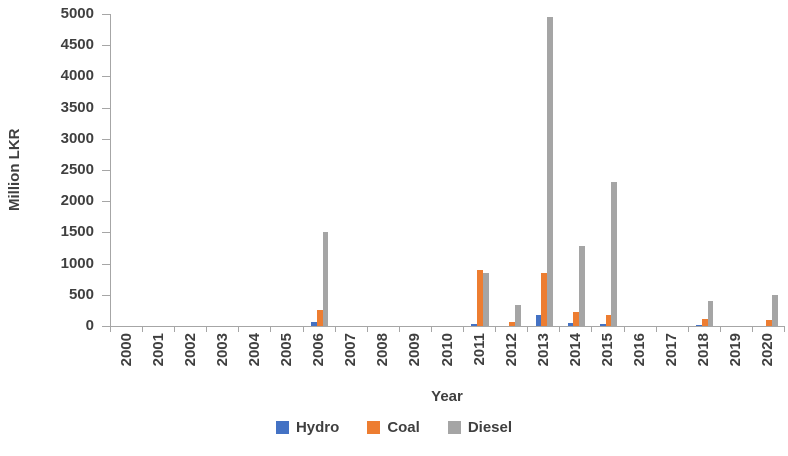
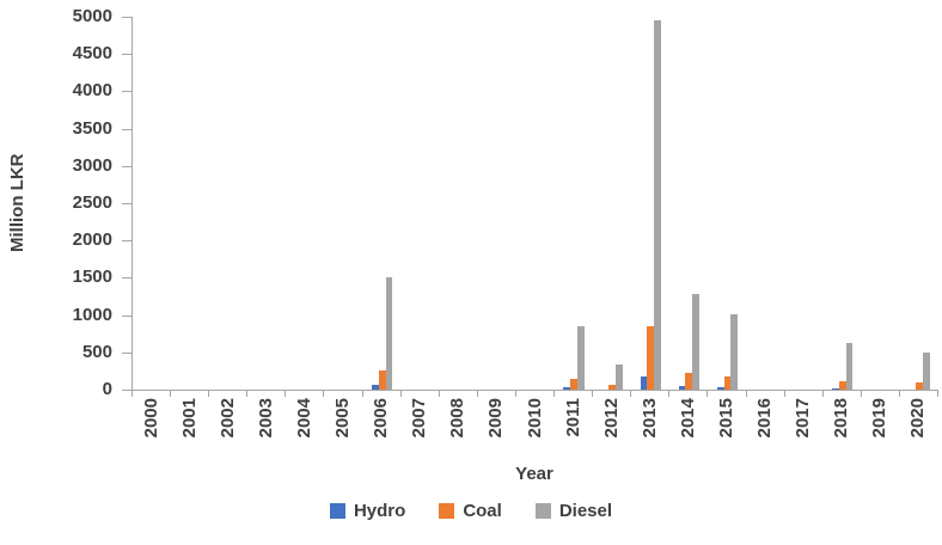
Coal/2011: 900 -> 100
Diesel/2015: 2300 -> 1000
Diesel/2018: 400 -> 600
